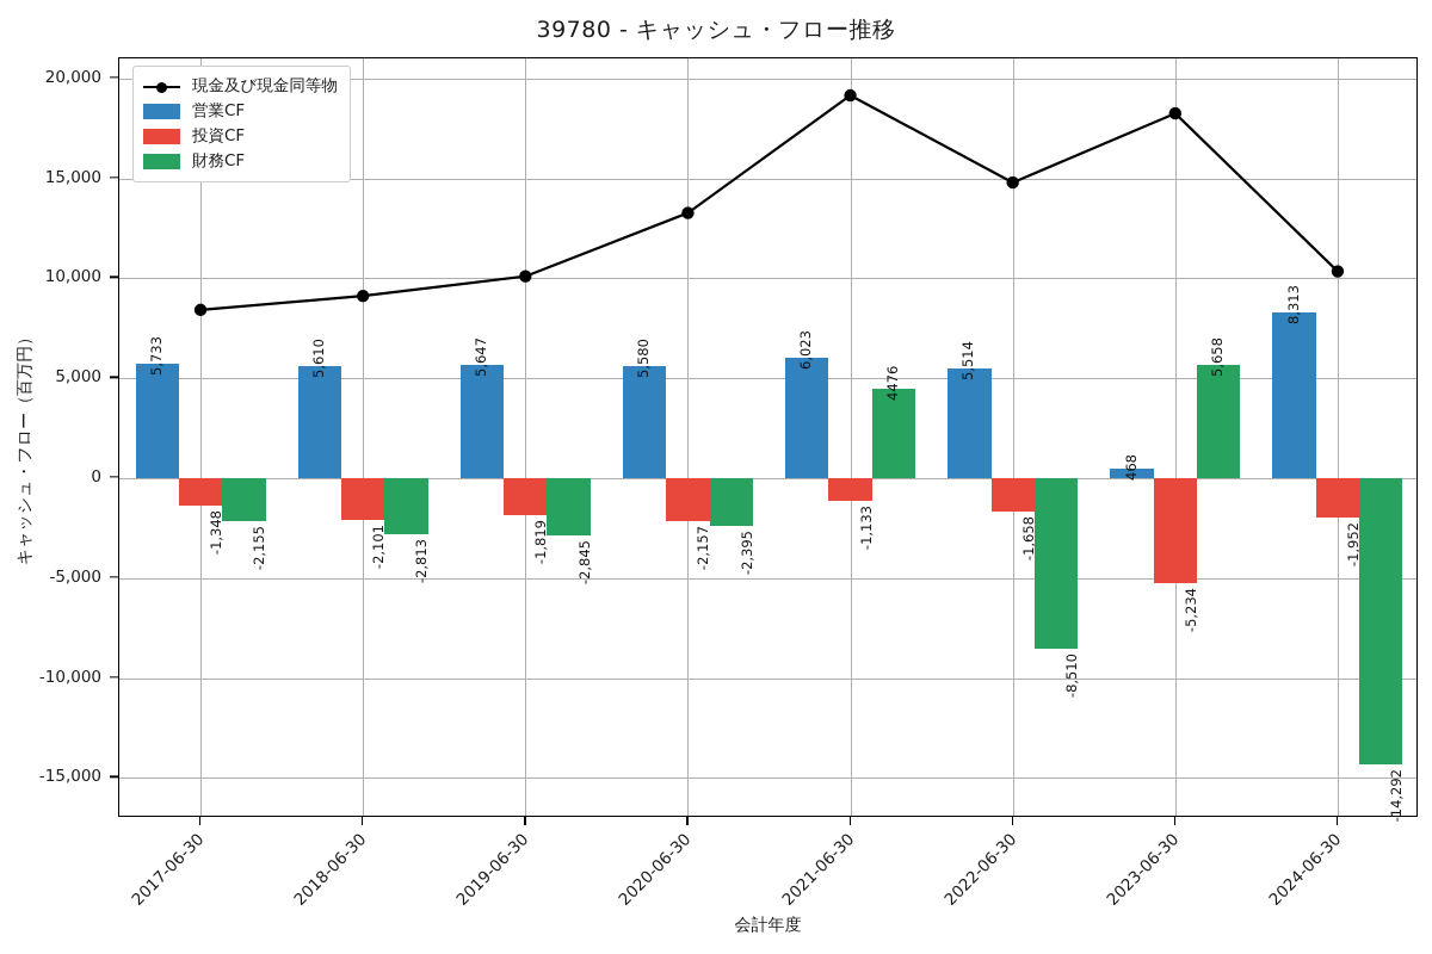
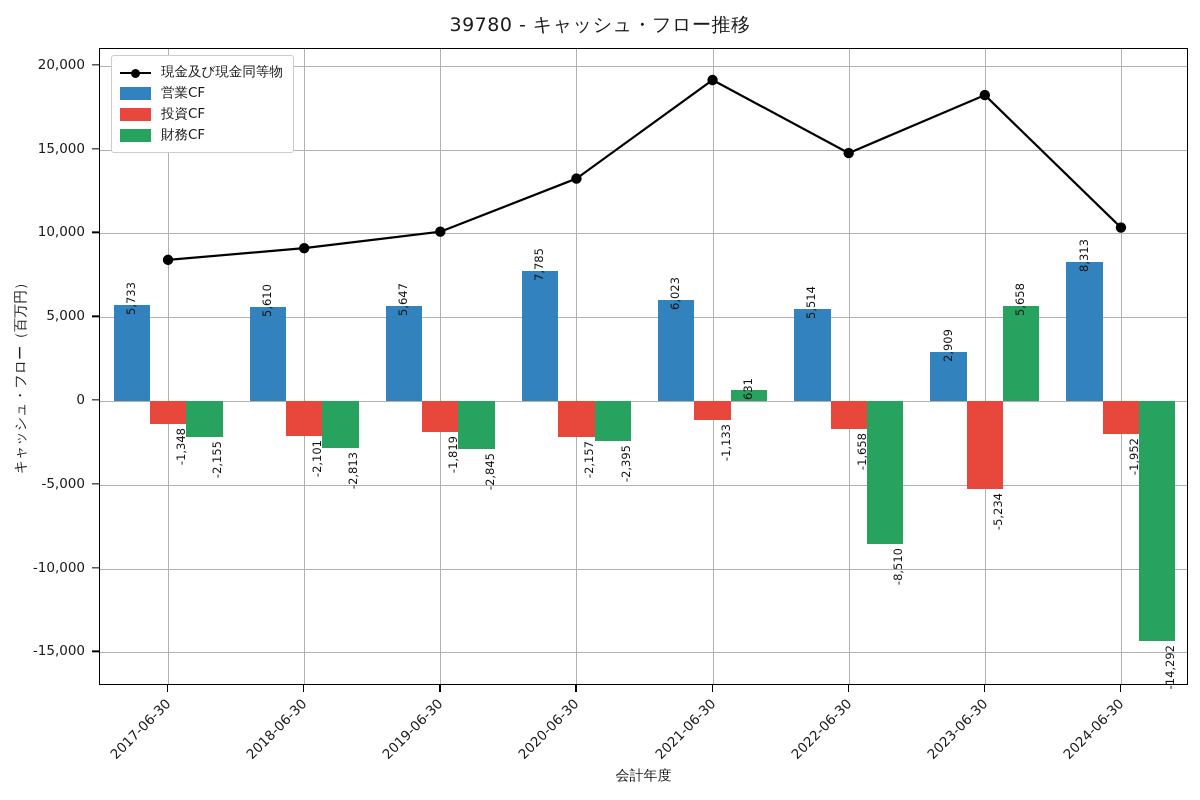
営業CF/2020-06-30: 5,580 -> 7,785
財務CF/2021-06-30: 4476 -> 631
営業CF/2023-06-30: 468 -> 2,909
